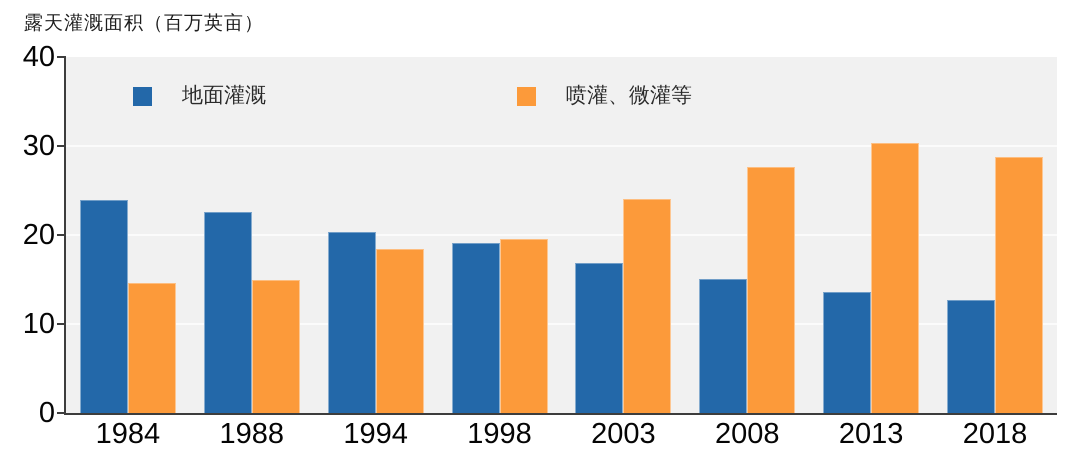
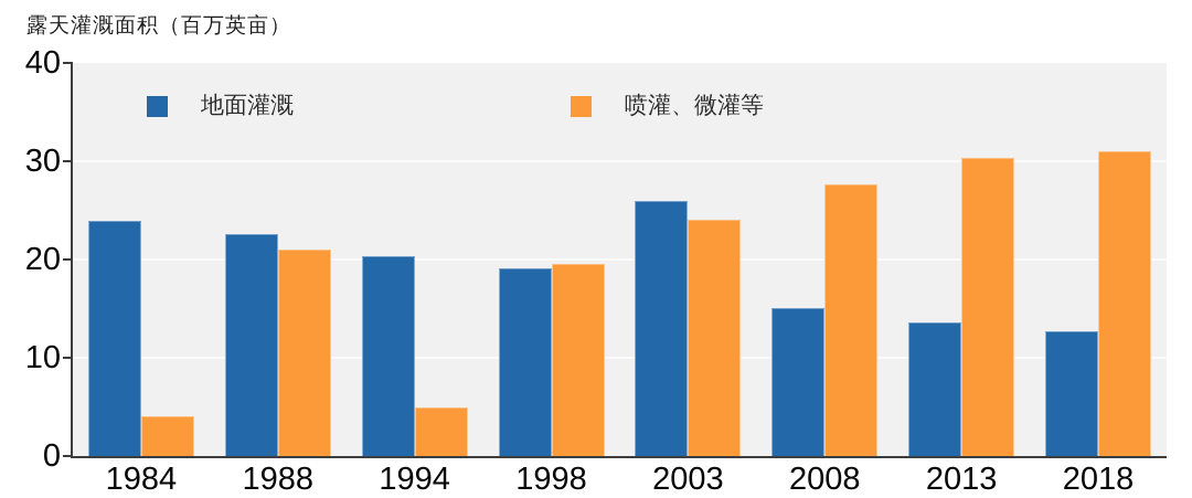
喷灌、微灌等/1984: 15 -> 4
喷灌、微灌等/1988: 15 -> 21
喷灌、微灌等/1994: 18 -> 5
地面灌溉/2003: 17 -> 26
喷灌、微灌等/2018: 29 -> 31
